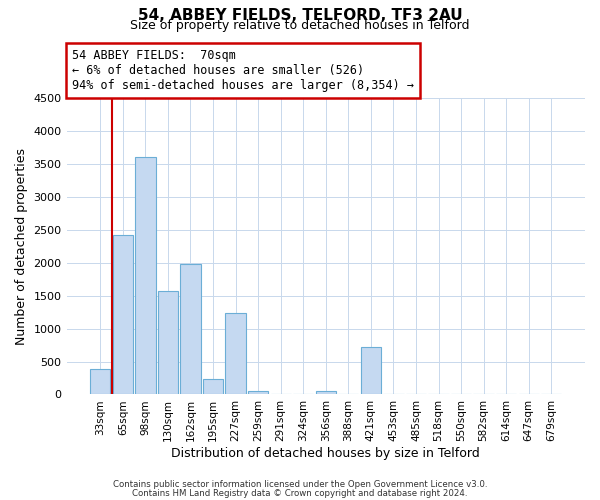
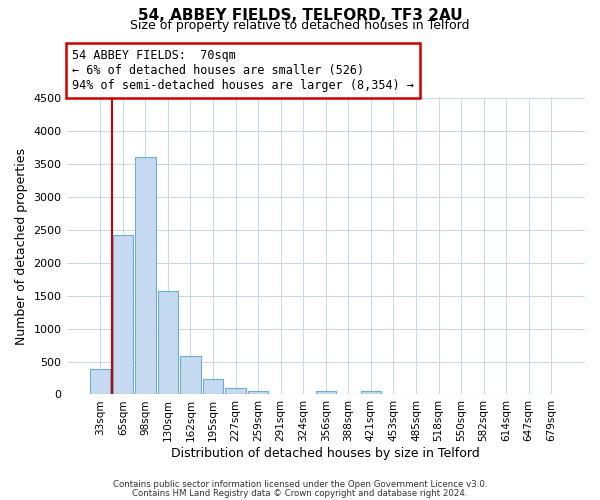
162sqm: 1980 -> 590
227sqm: 1240 -> 100
421sqm: 720 -> 50
